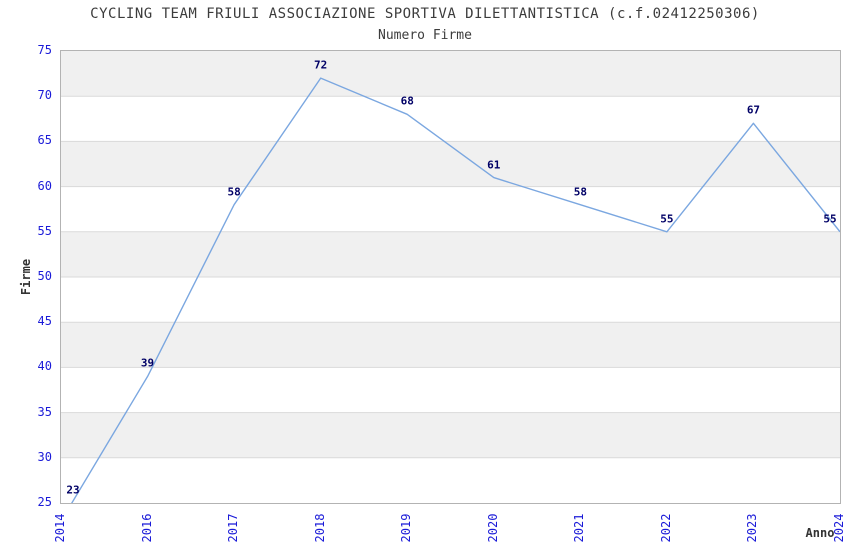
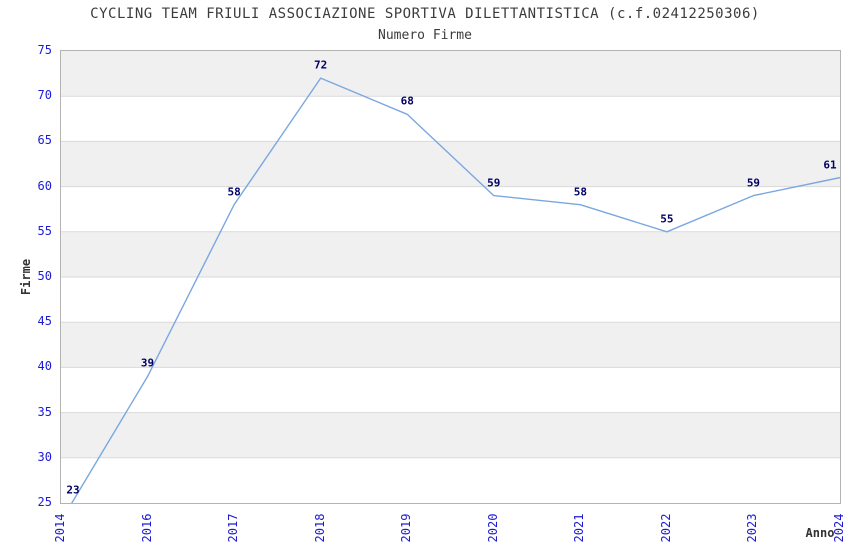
2020: 61 -> 59
2023: 67 -> 59
2024: 55 -> 61
